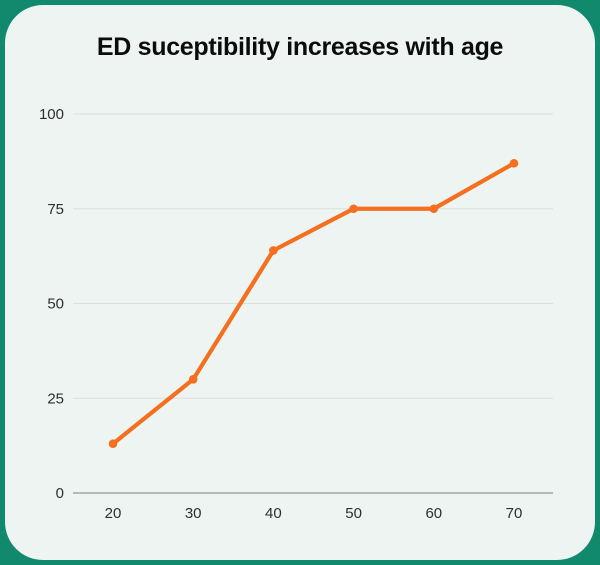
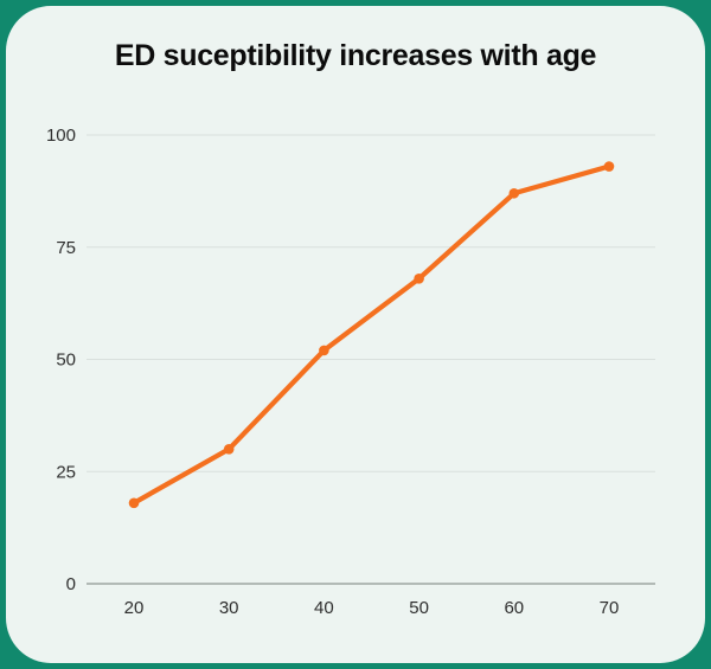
20: 13 -> 18
40: 64 -> 52
50: 75 -> 68
60: 75 -> 87
70: 87 -> 93
